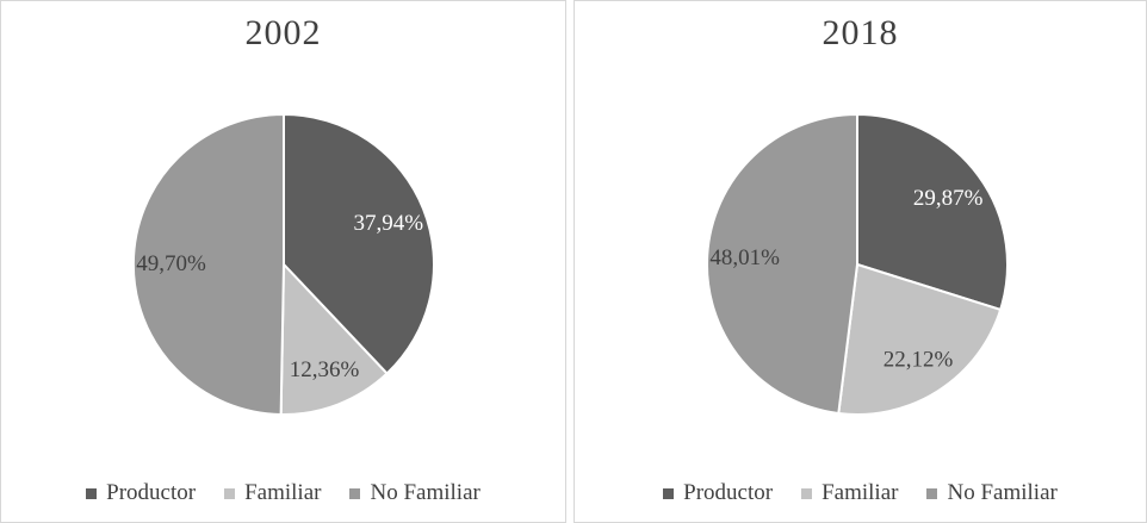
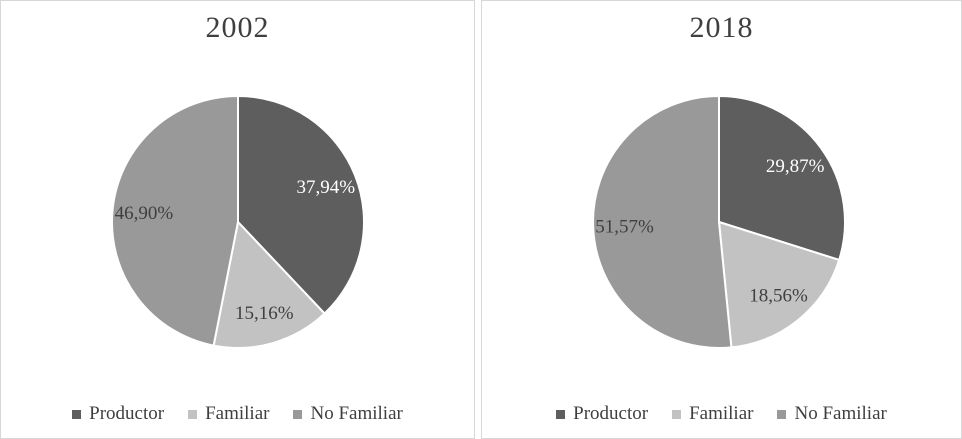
2002/Familiar: 12,36% -> 15,16%
2002/No Familiar: 49,70% -> 46,90%
2018/Familiar: 22,12% -> 18,56%
2018/No Familiar: 48,01% -> 51,57%
